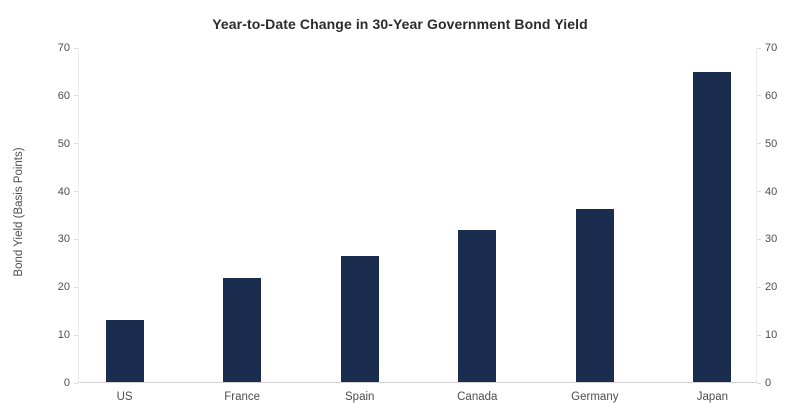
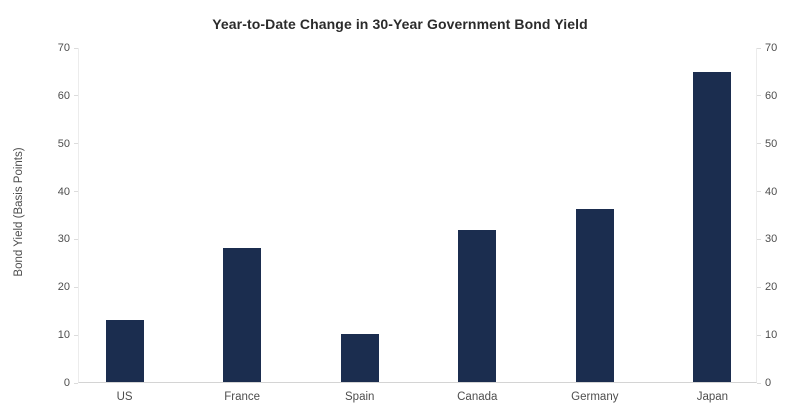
France: 22 -> 28
Spain: 26 -> 10
